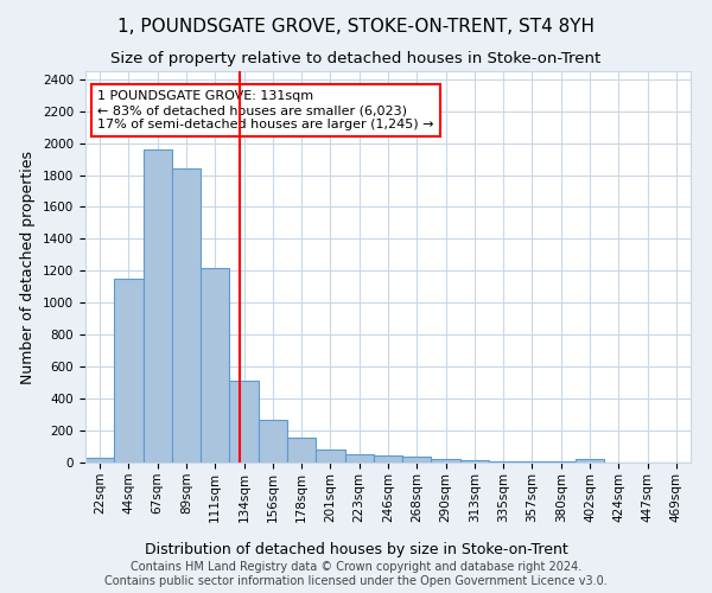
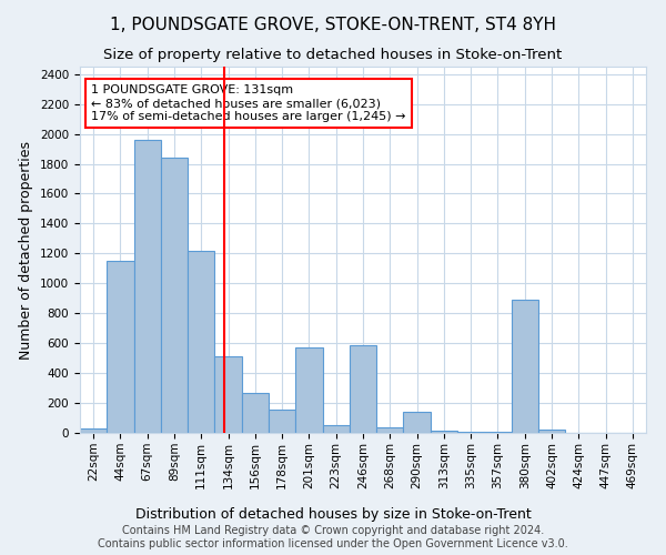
201sqm: 80 -> 570
246sqm: 40 -> 590
290sqm: 20 -> 140
380sqm: 0 -> 890
